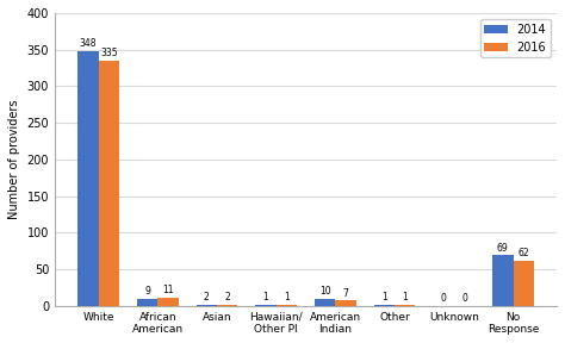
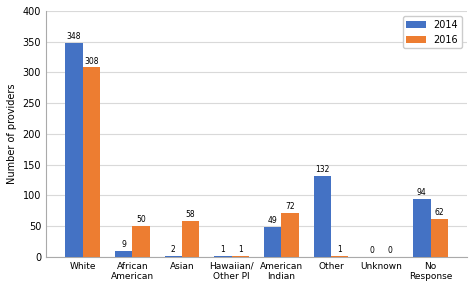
2016/White: 335 -> 308
2016/African American: 11 -> 50
2016/Asian: 2 -> 58
2014/American Indian: 10 -> 49
2016/American Indian: 7 -> 72
2014/Other: 1 -> 132
2014/No Response: 69 -> 94
